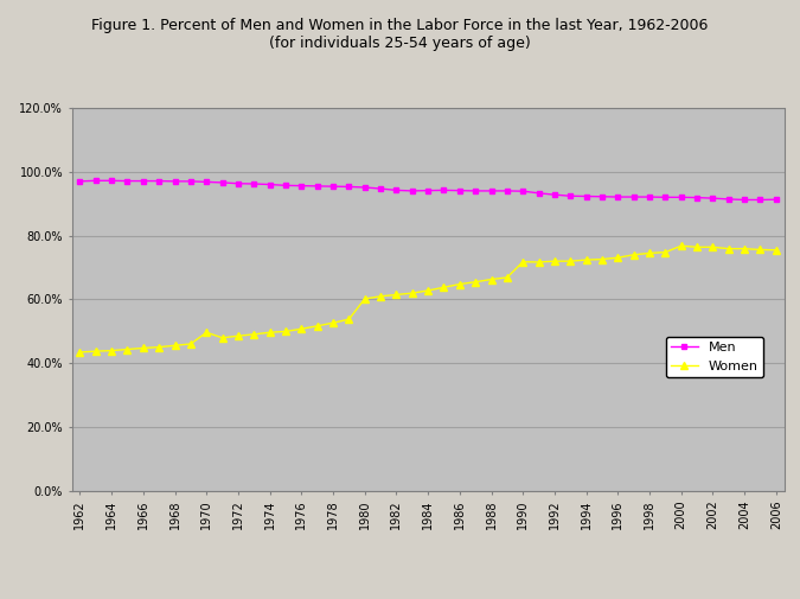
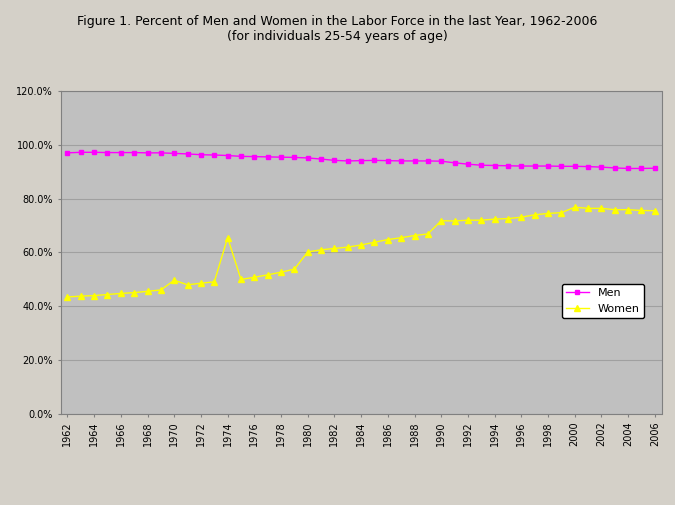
Women/1974: 49.7% -> 65.5%
